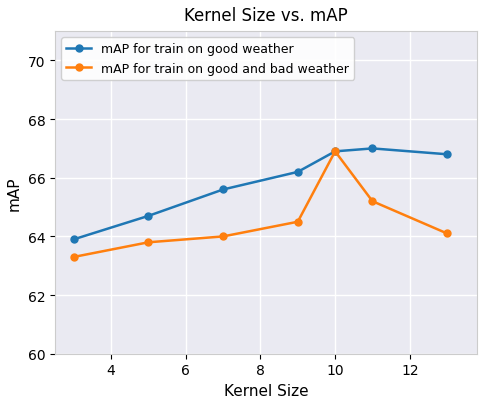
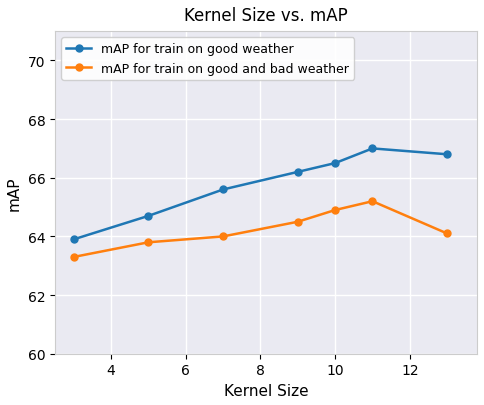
mAP for train on good weather/10: 66.9 -> 66.5
mAP for train on good and bad weather/10: 66.9 -> 64.9
